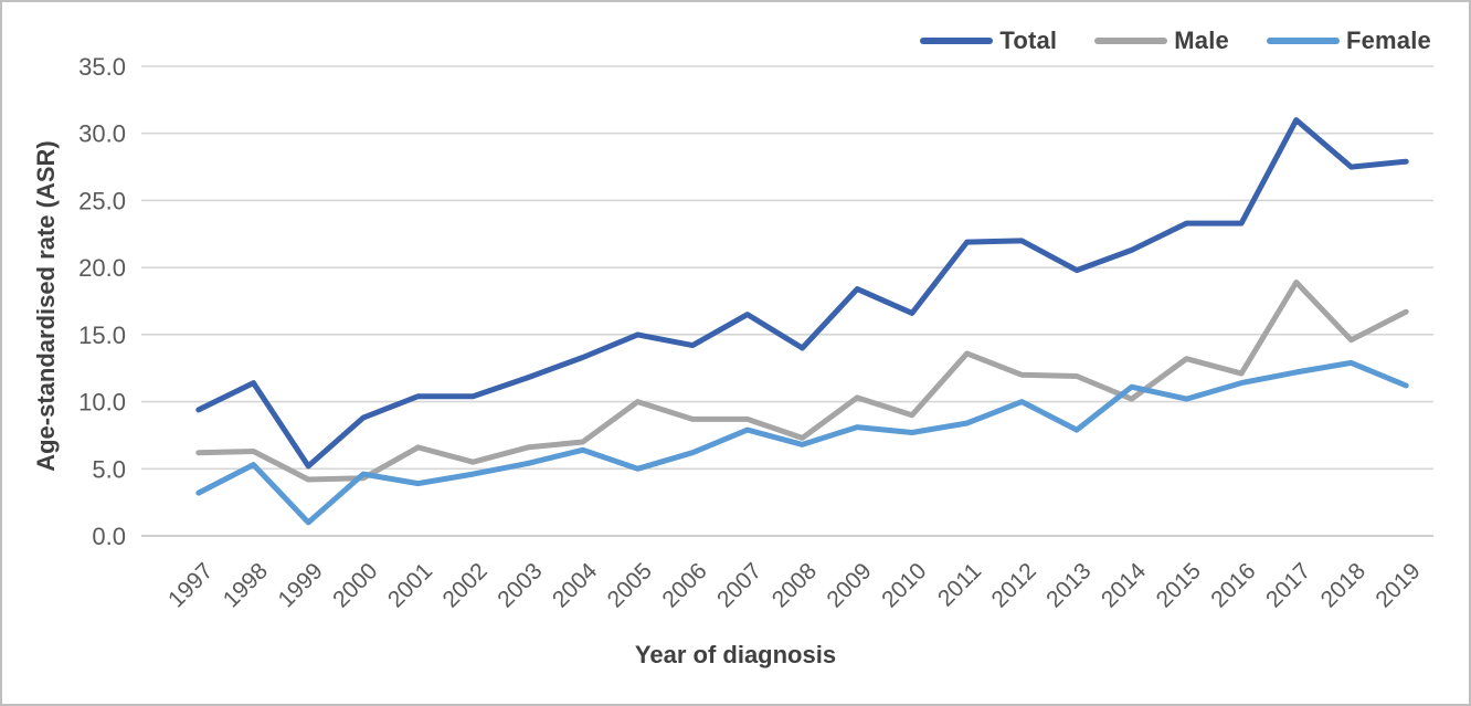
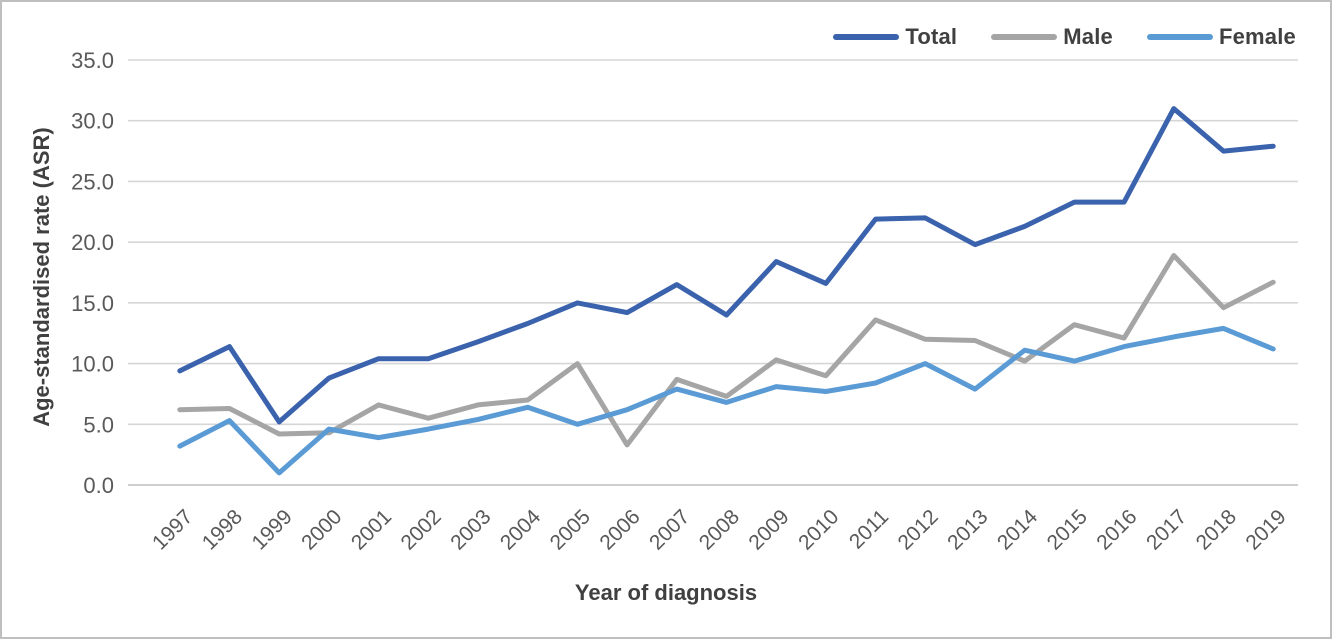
Male/2006: 8.7 -> 3.3
